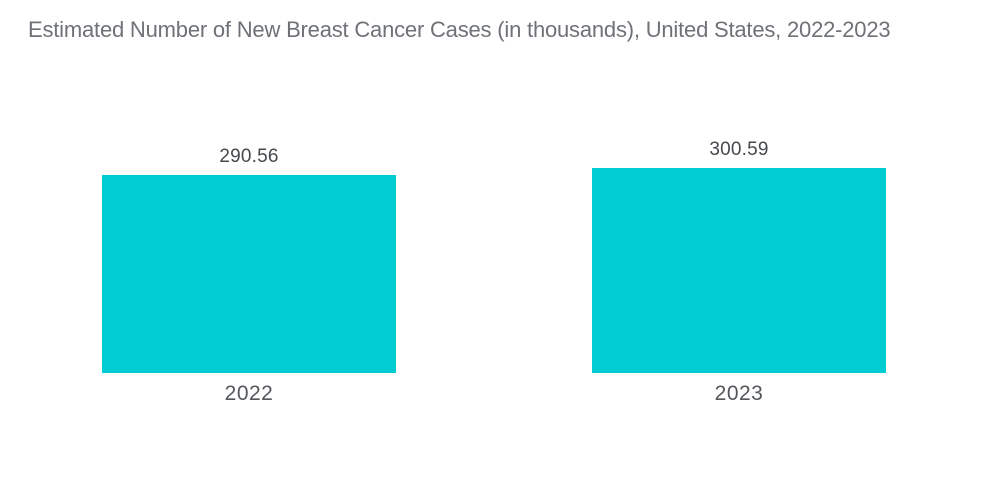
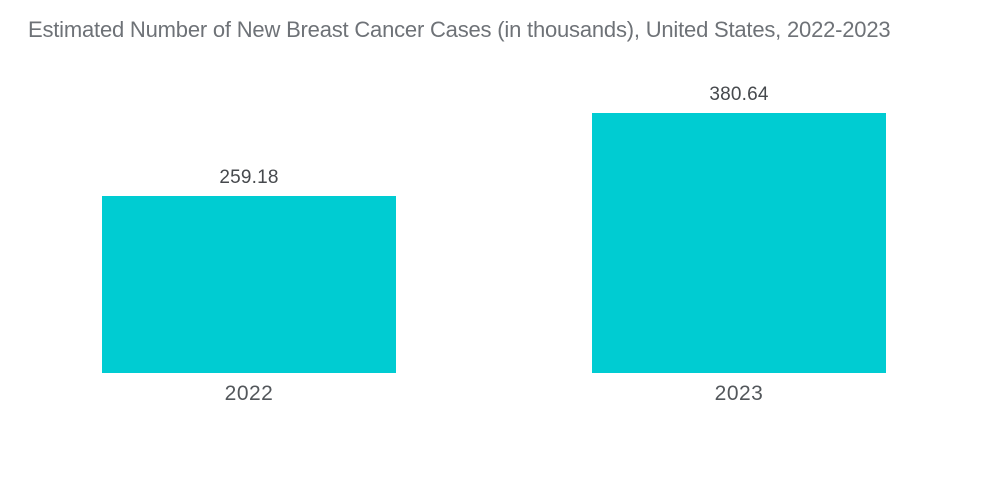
2022: 290.56 -> 259.18
2023: 300.59 -> 380.64
